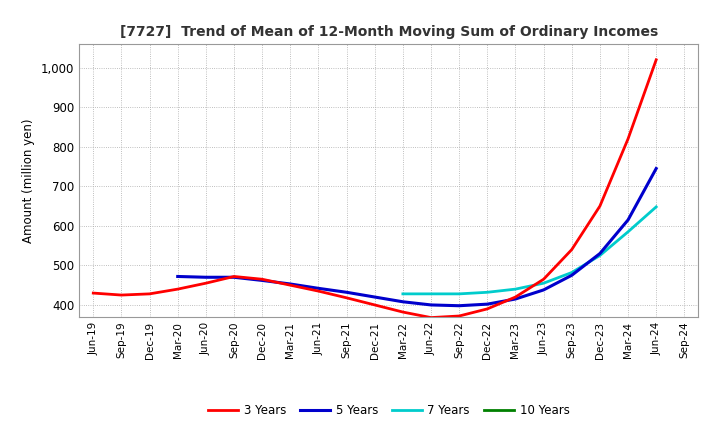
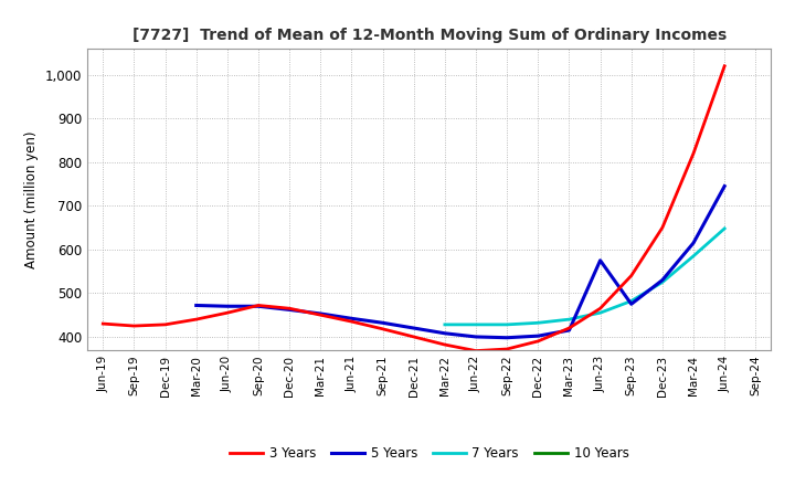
5 Years/Jun-23: 438 -> 575
